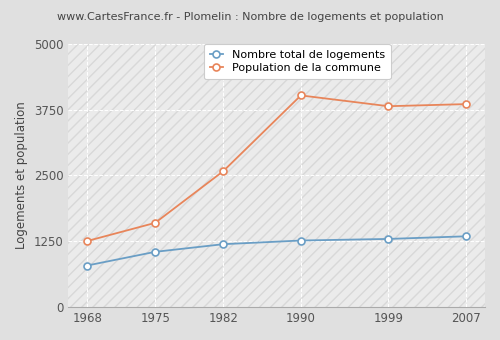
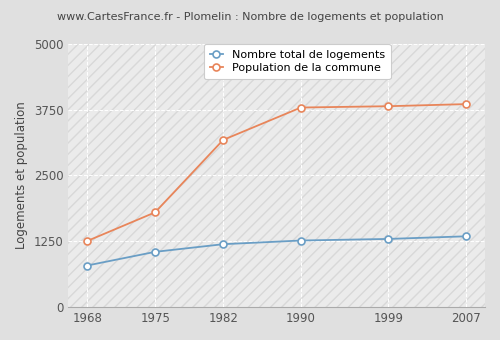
Population de la commune/1975: 1600 -> 1800
Population de la commune/1982: 2580 -> 3180
Population de la commune/1990: 4020 -> 3790
